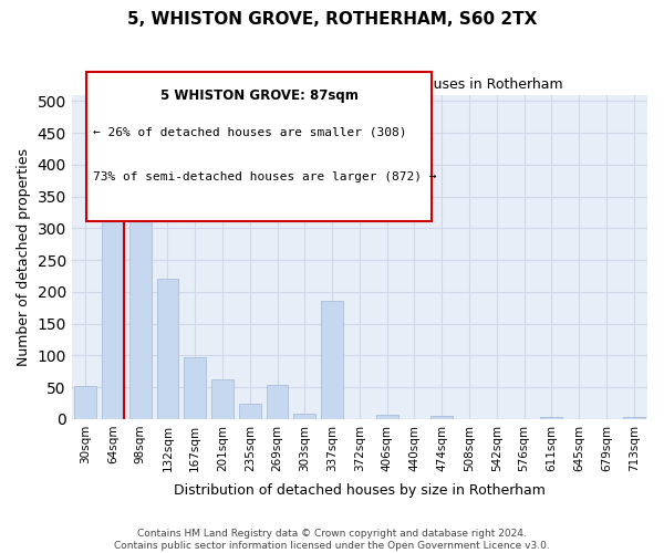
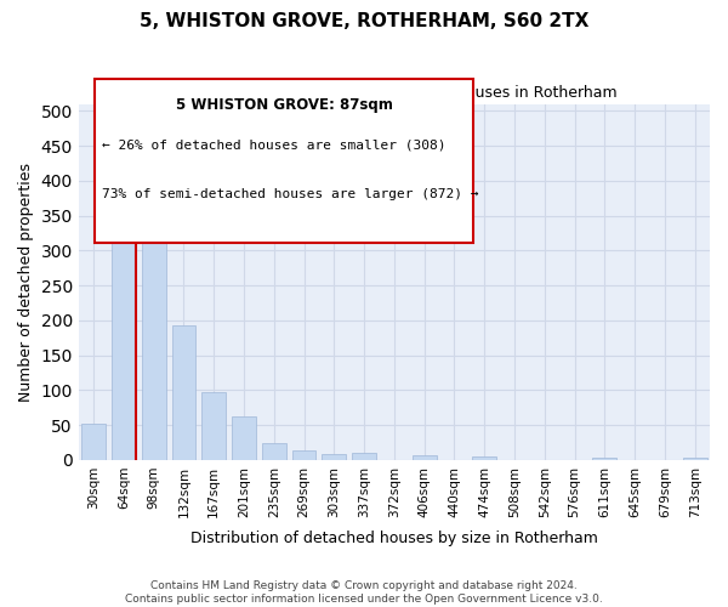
132sqm: 220 -> 192
269sqm: 54 -> 13
337sqm: 186 -> 10
